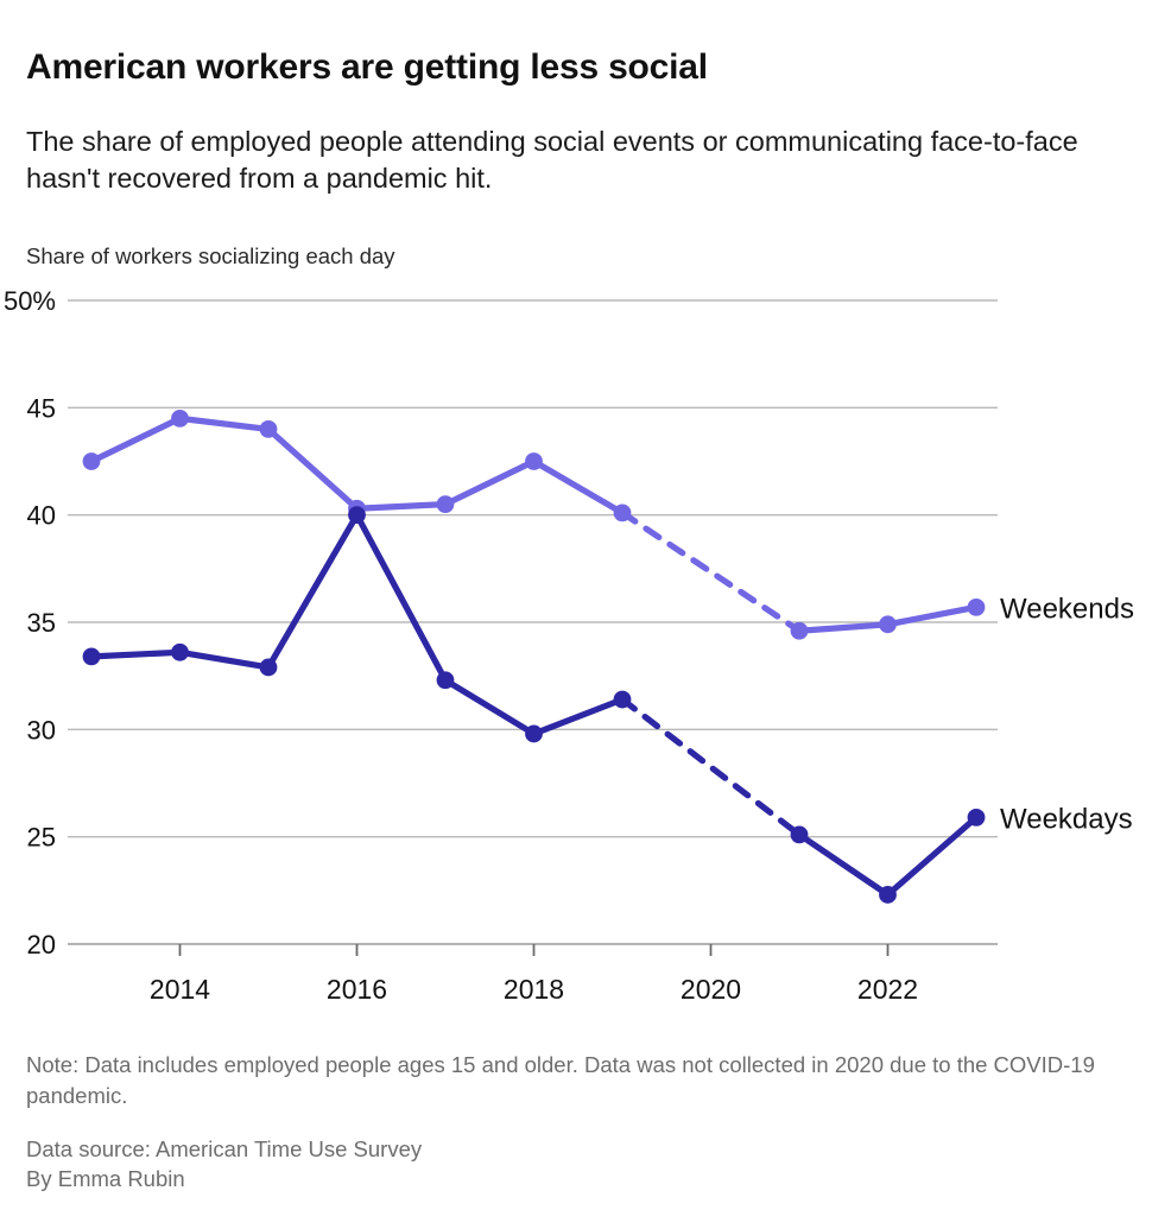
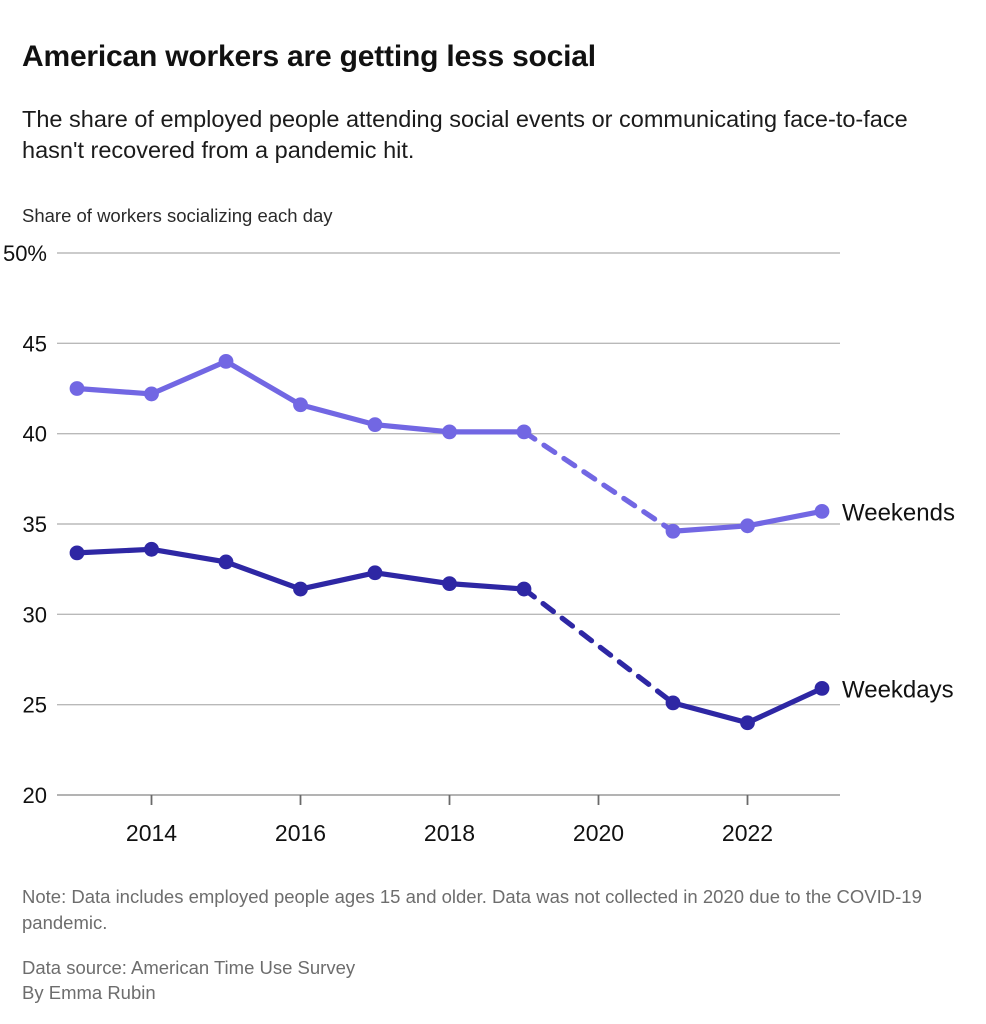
Weekends/2014: 44.5% -> 42.2%
Weekends/2016: 40.3% -> 41.6%
Weekdays/2016: 40.0% -> 31.4%
Weekends/2018: 42.5% -> 40.1%
Weekdays/2018: 29.8% -> 31.7%
Weekdays/2022: 22.3% -> 24.0%
